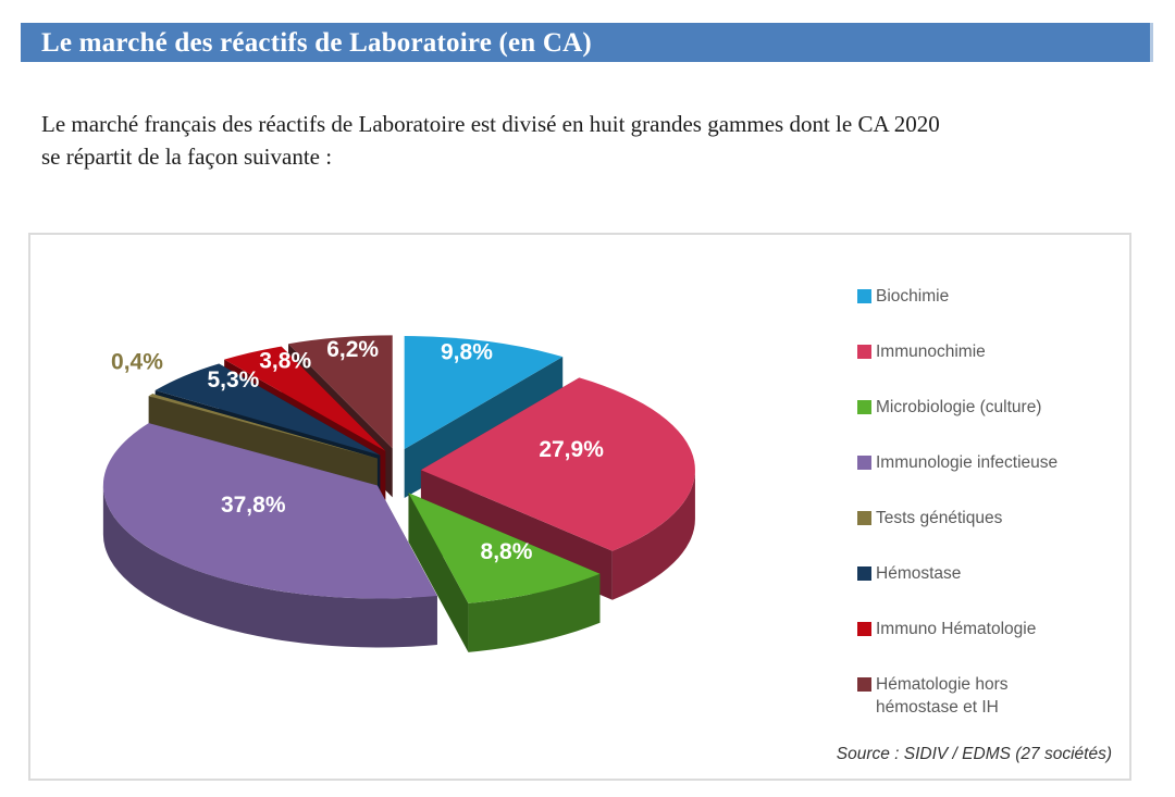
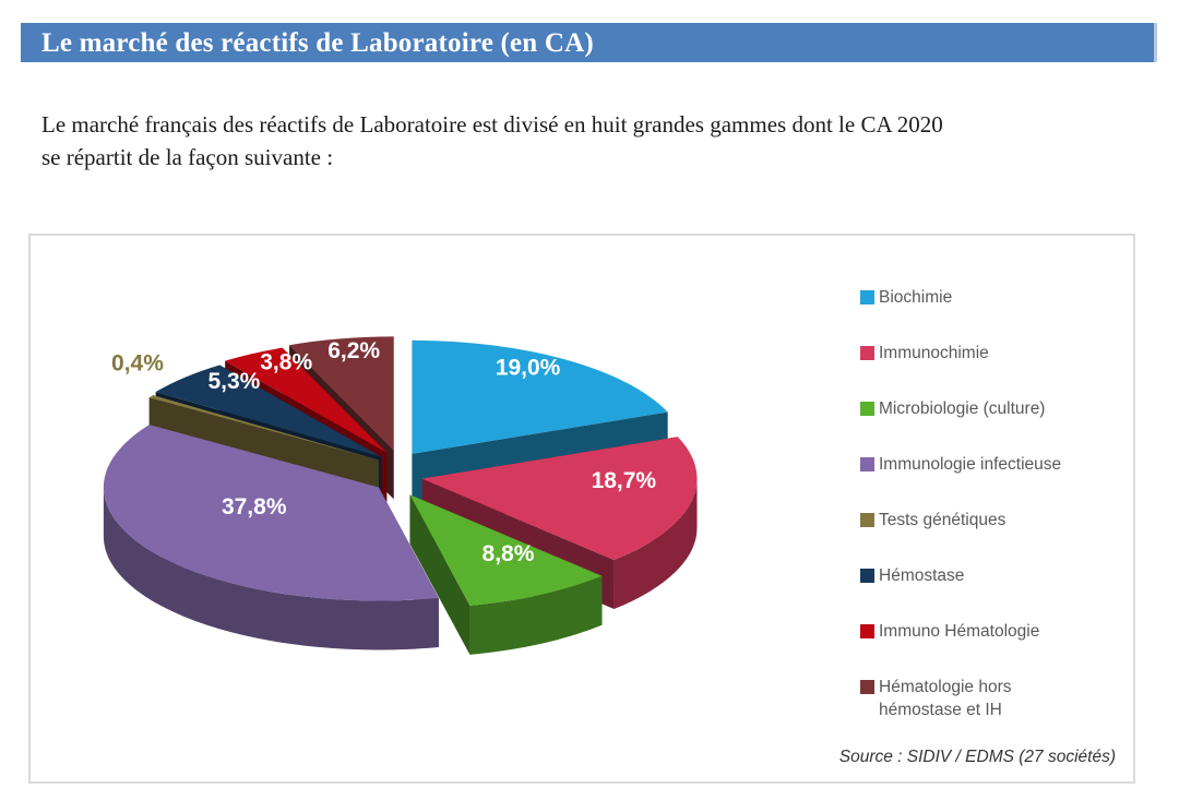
Biochimie: 9,8% -> 19,0%
Immunochimie: 27,9% -> 18,7%
